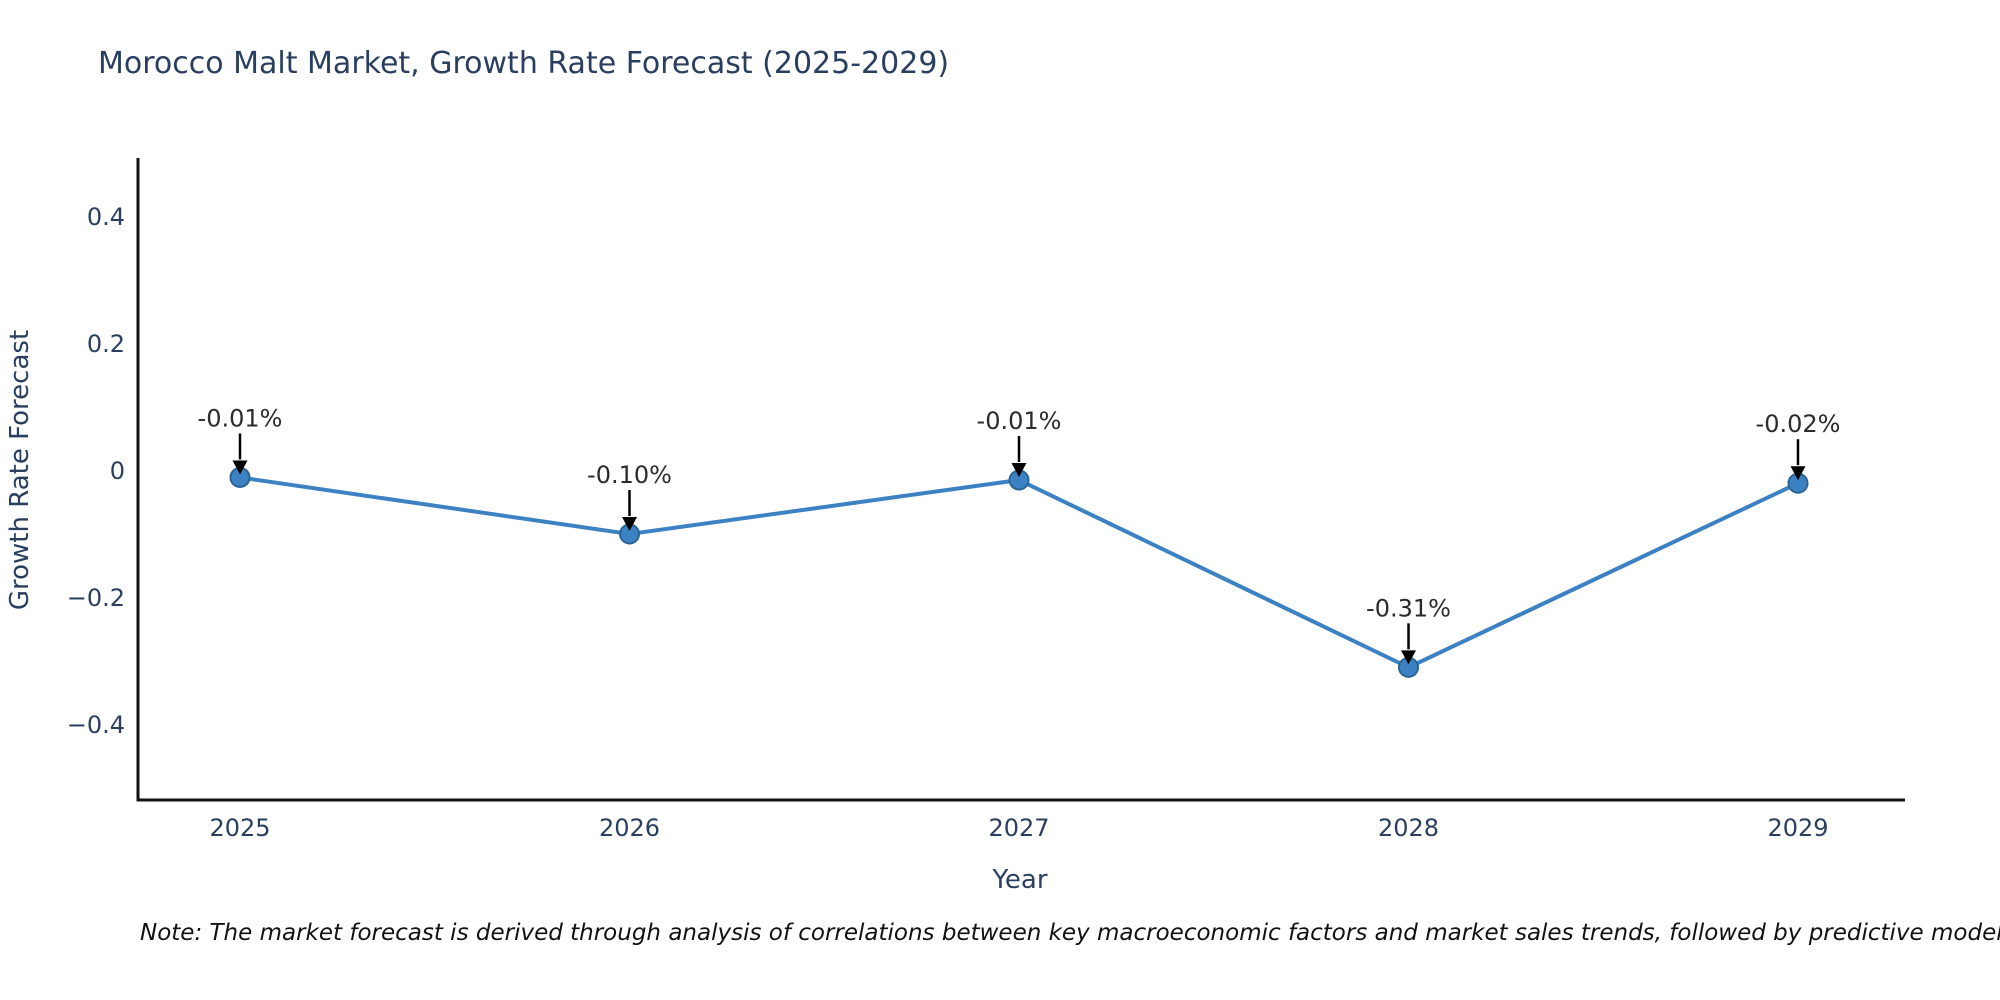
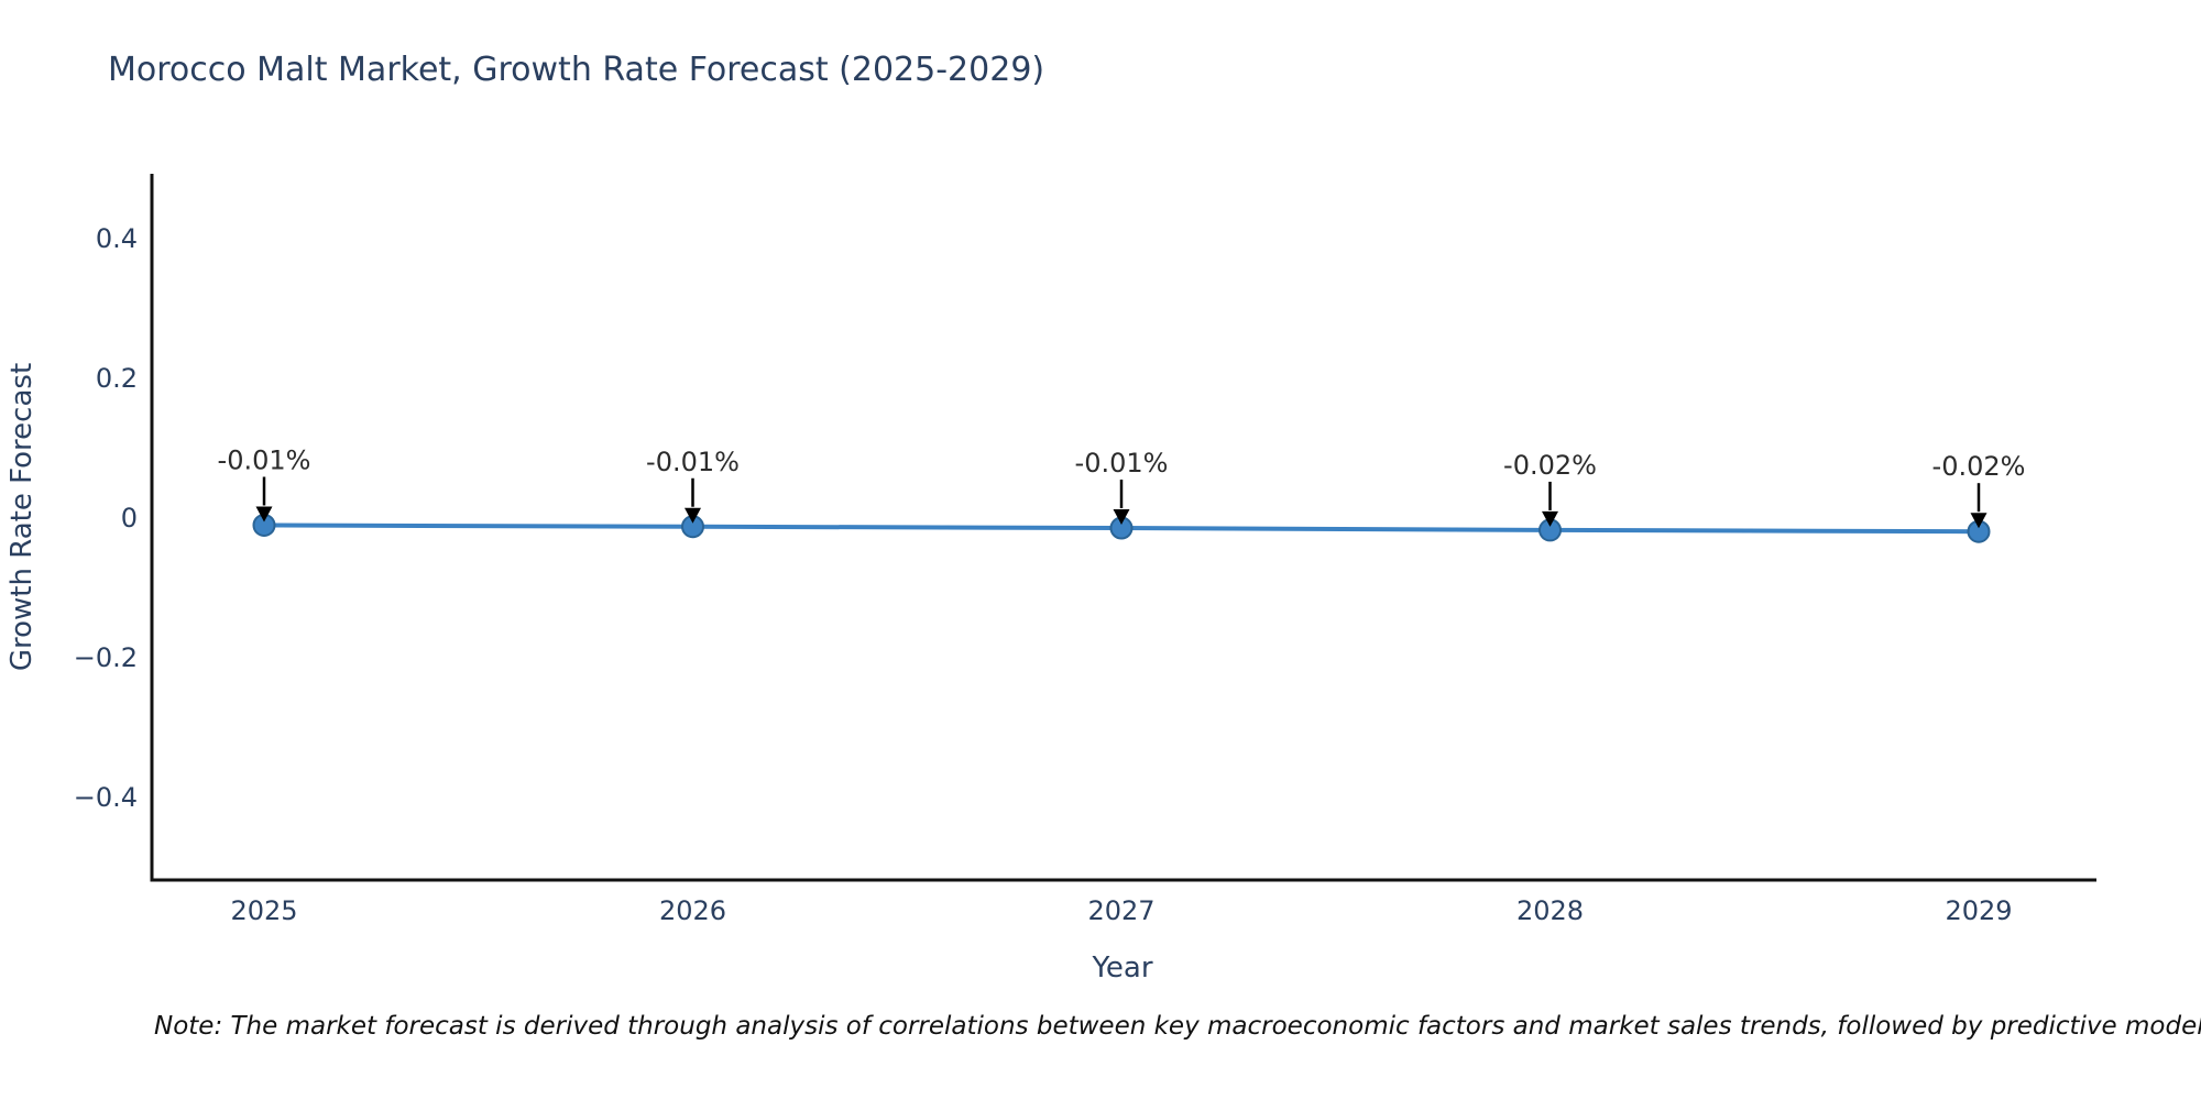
2026: -0.10% -> -0.01%
2028: -0.31% -> -0.02%
